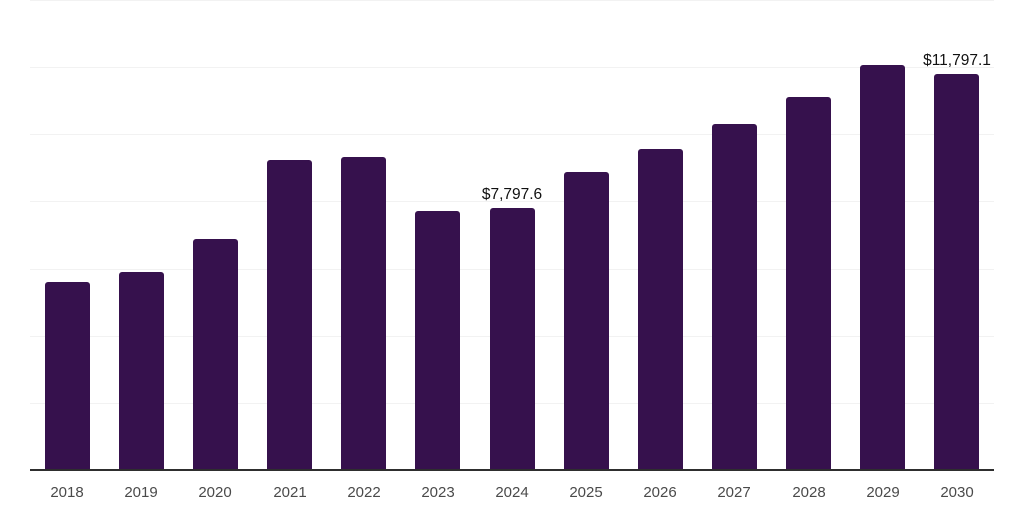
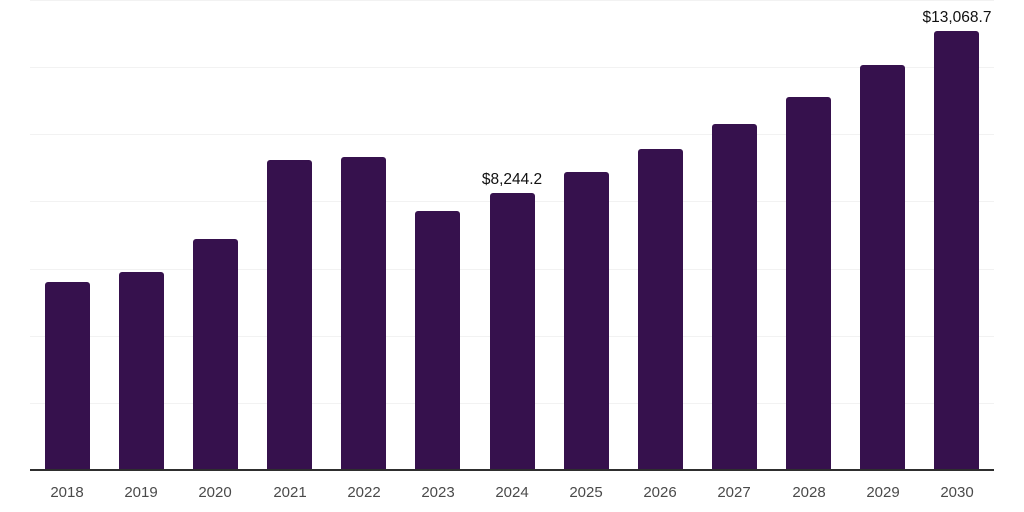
2024: $7,797.6 -> $8,244.2
2030: $11,797.1 -> $13,068.7
